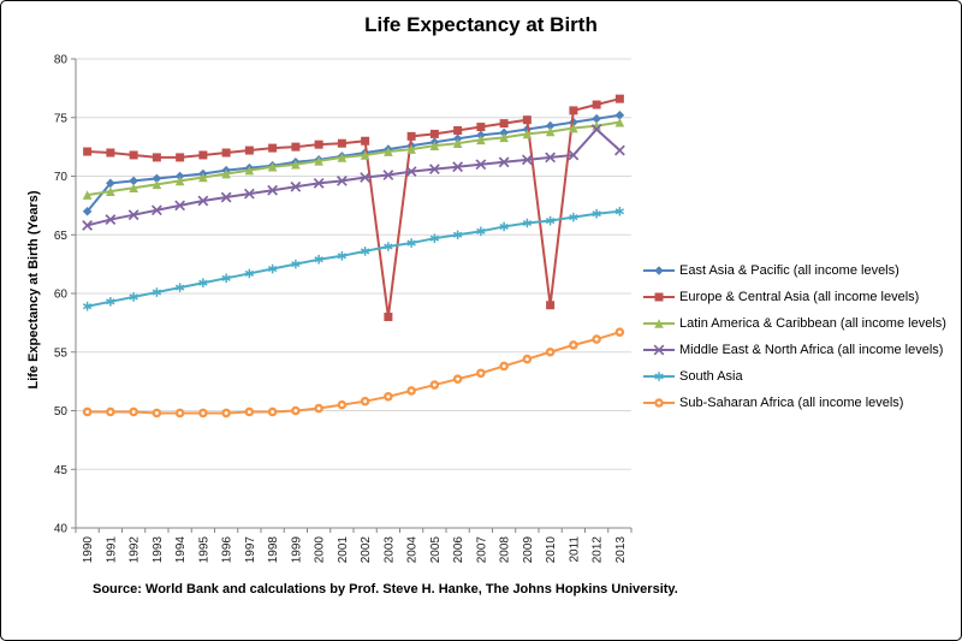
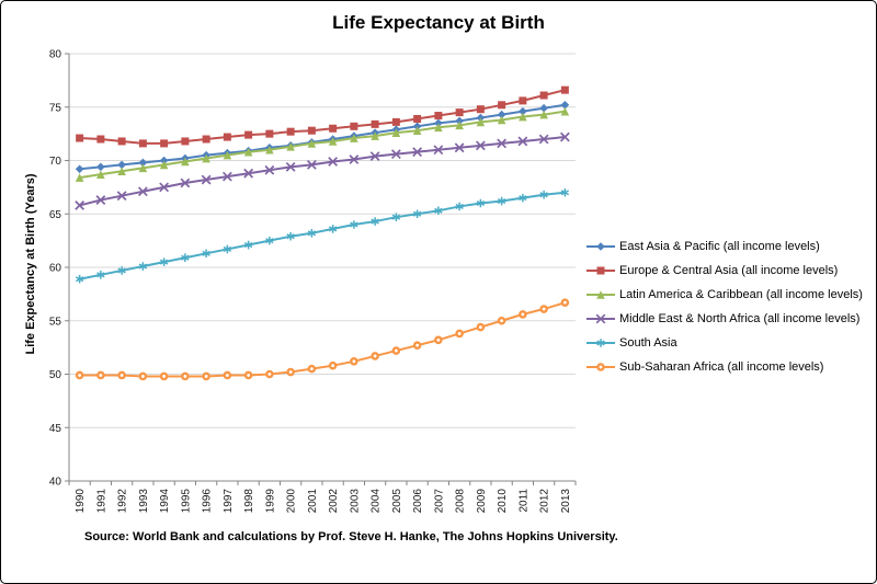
East Asia & Pacific (all income levels)/1990: 67 -> 69
Europe & Central Asia (all income levels)/2003: 58 -> 73
Europe & Central Asia (all income levels)/2010: 59 -> 75
Middle East & North Africa (all income levels)/2012: 74 -> 72
